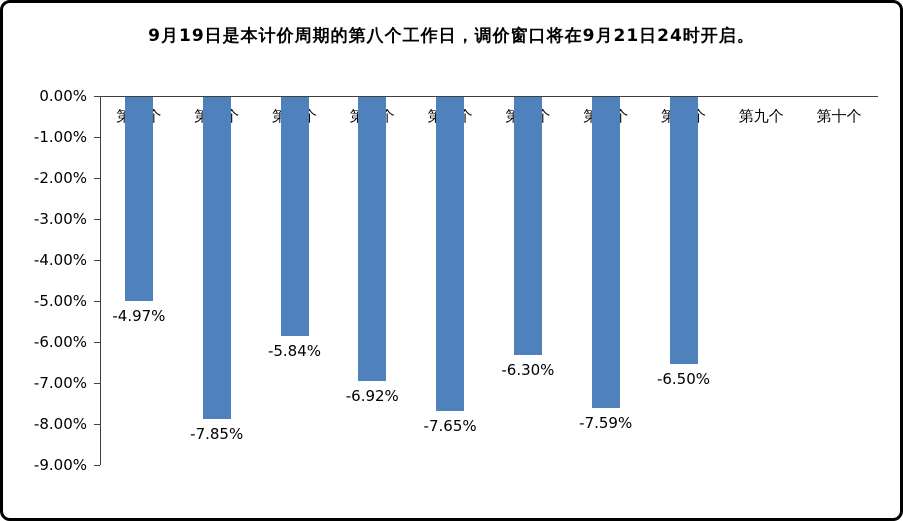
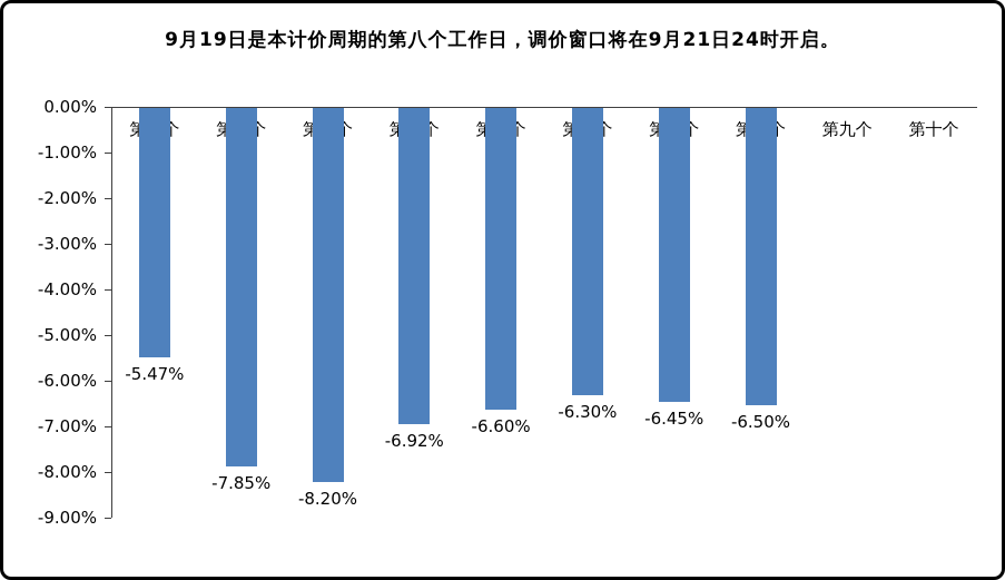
第一个: -4.97% -> -5.47%
第三个: -5.84% -> -8.20%
第五个: -7.65% -> -6.60%
第七个: -7.59% -> -6.45%
